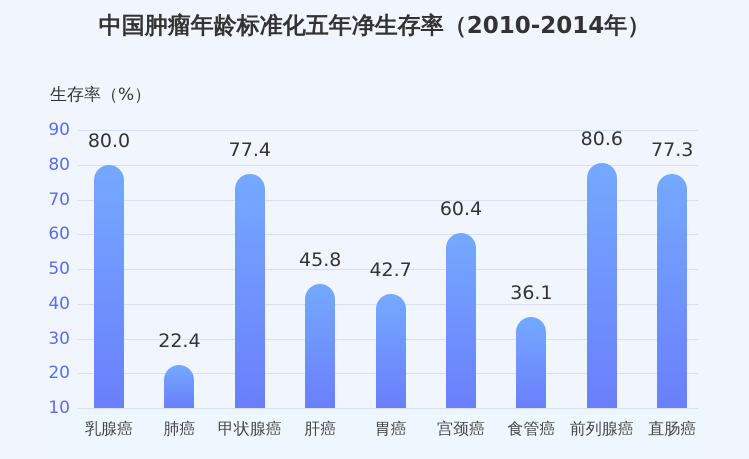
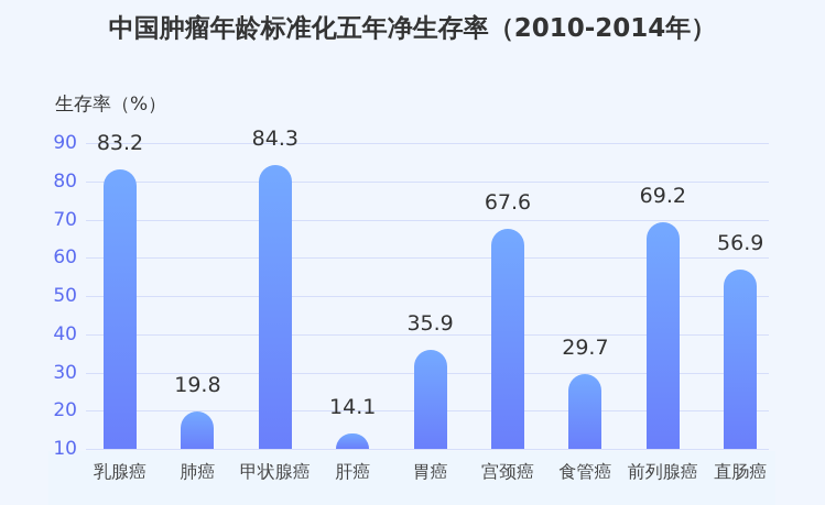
乳腺癌: 80.0 -> 83.2
肺癌: 22.4 -> 19.8
甲状腺癌: 77.4 -> 84.3
肝癌: 45.8 -> 14.1
胃癌: 42.7 -> 35.9
宫颈癌: 60.4 -> 67.6
食管癌: 36.1 -> 29.7
前列腺癌: 80.6 -> 69.2
直肠癌: 77.3 -> 56.9
